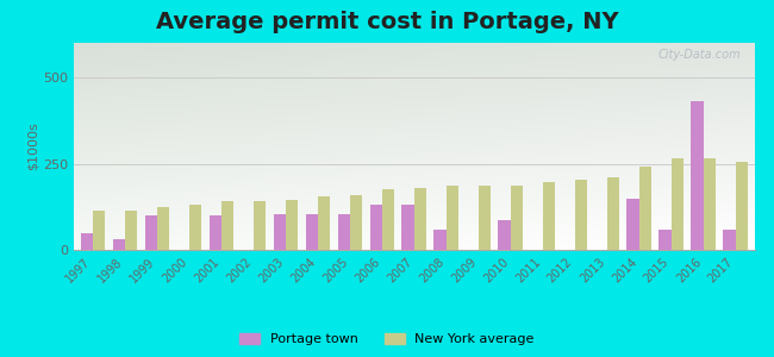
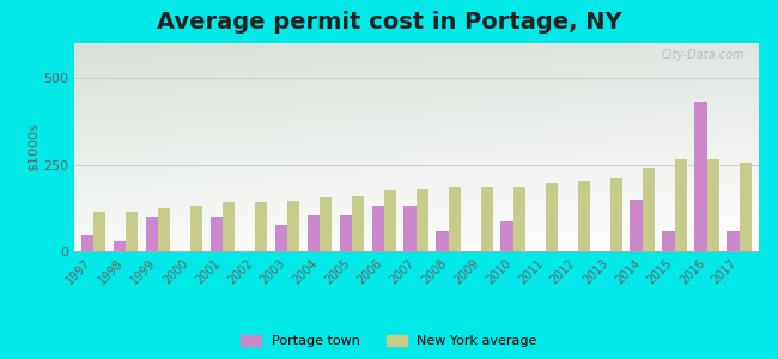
Portage town/2003: 105 -> 75
